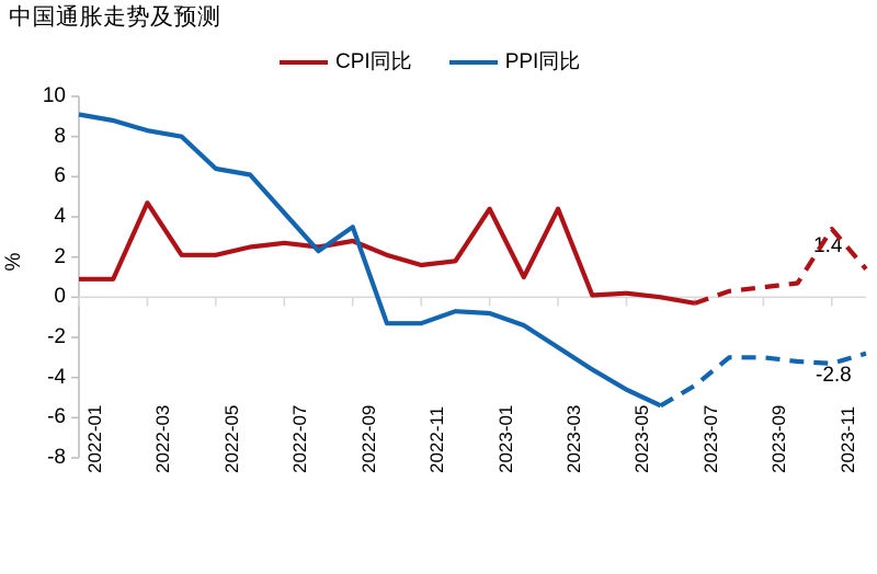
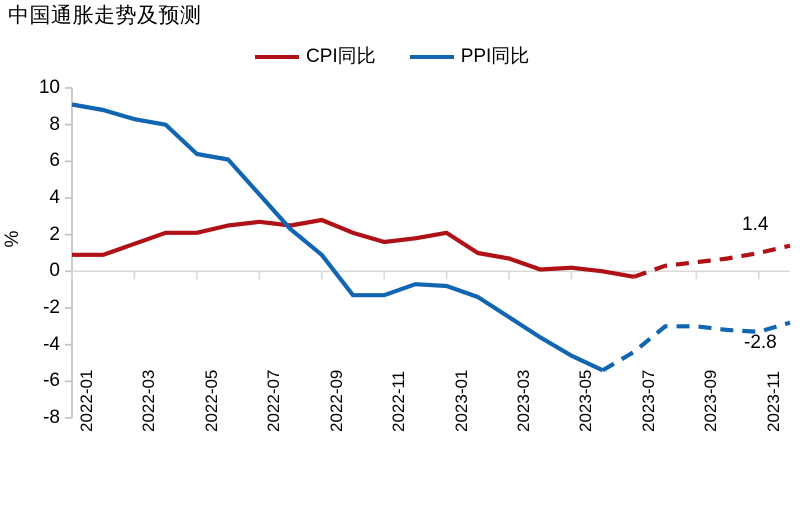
CPI同比/2022-03: 4.7 -> 1.5
PPI同比/2022-09: 3.5 -> 0.9
CPI同比/2023-01: 4.4 -> 2.1
CPI同比/2023-03: 4.4 -> 0.7
CPI同比/2023-11: 3.4 -> 1.0
